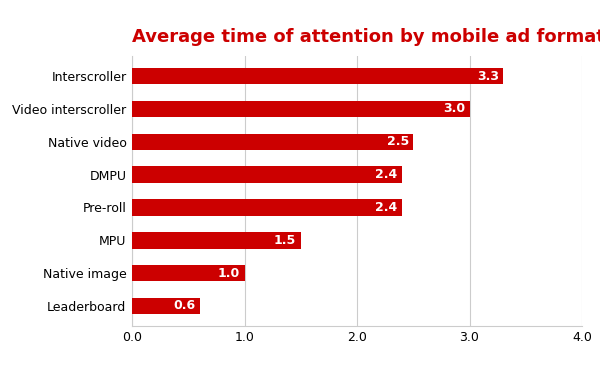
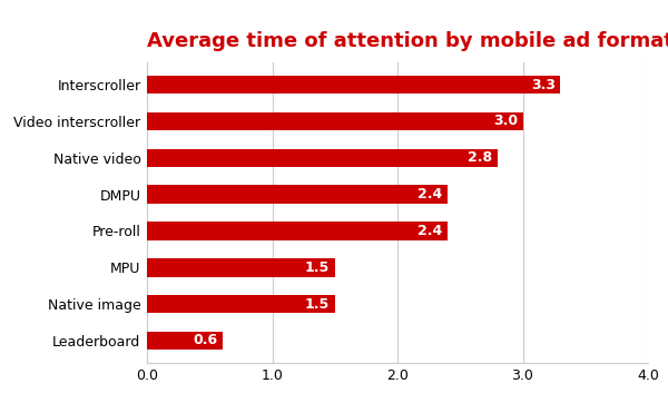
Native video: 2.5 -> 2.8
Native image: 1.0 -> 1.5
